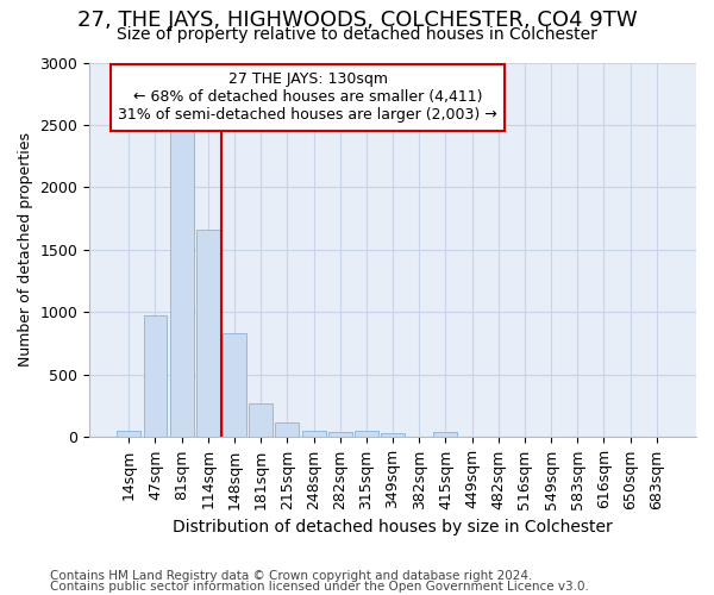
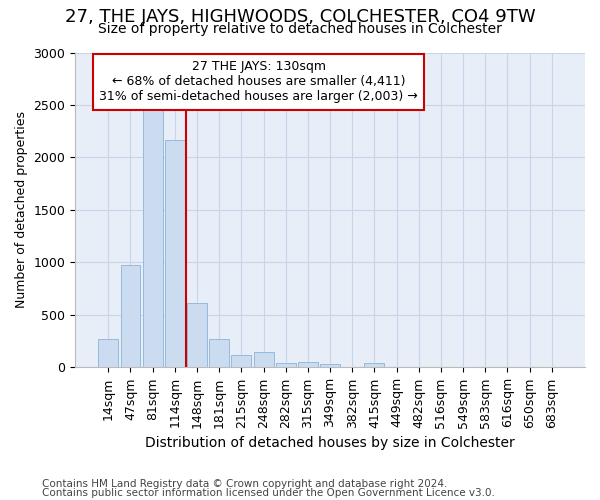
14sqm: 60 -> 270
114sqm: 1660 -> 2170
148sqm: 830 -> 610
248sqm: 60 -> 150
